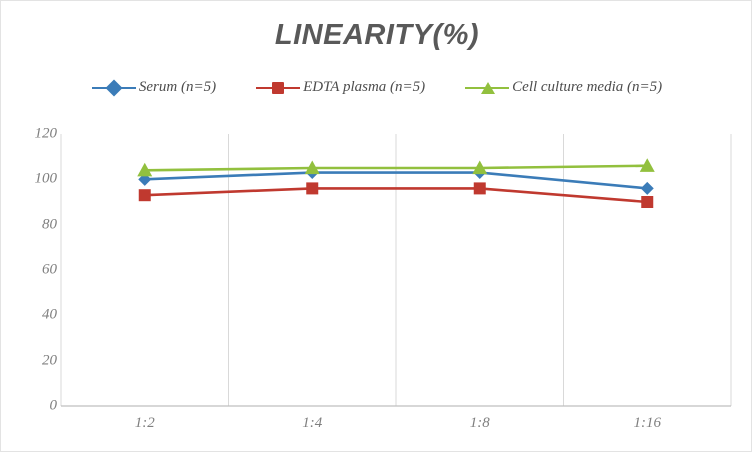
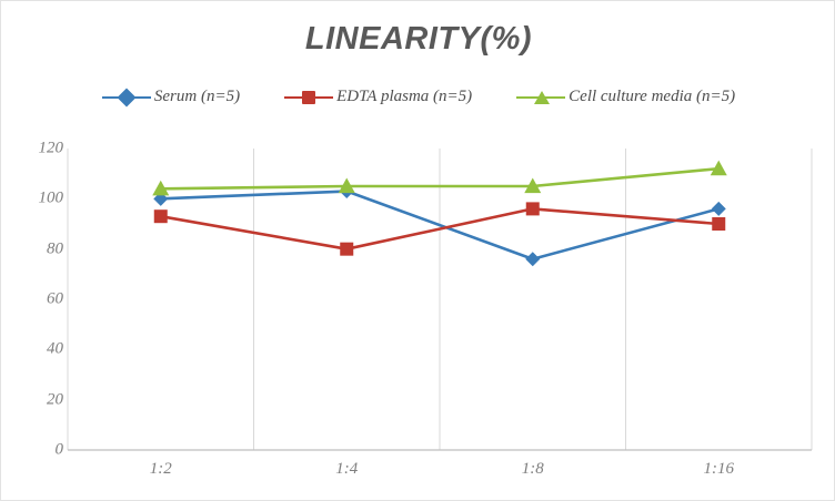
EDTA plasma (n=5)/1:4: 96 -> 80
Serum (n=5)/1:8: 103 -> 76
Cell culture media (n=5)/1:16: 106 -> 112
